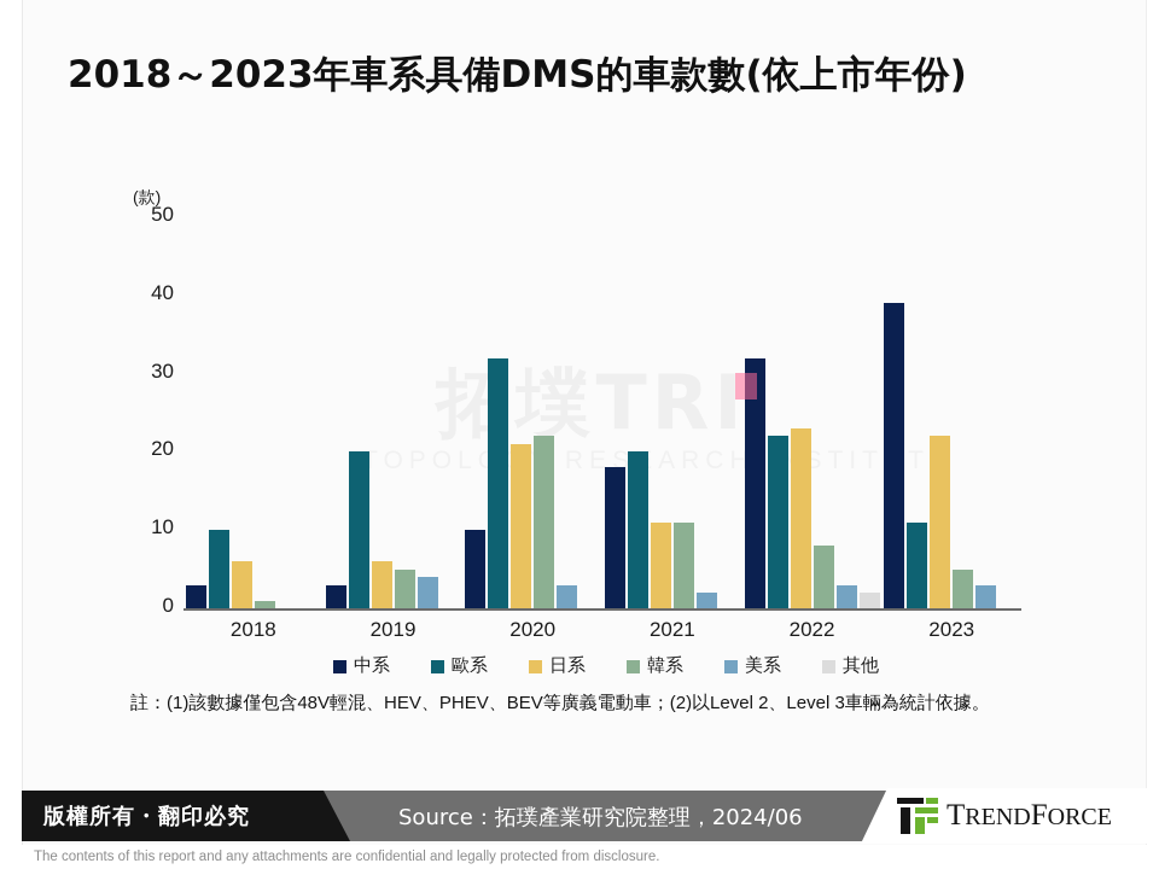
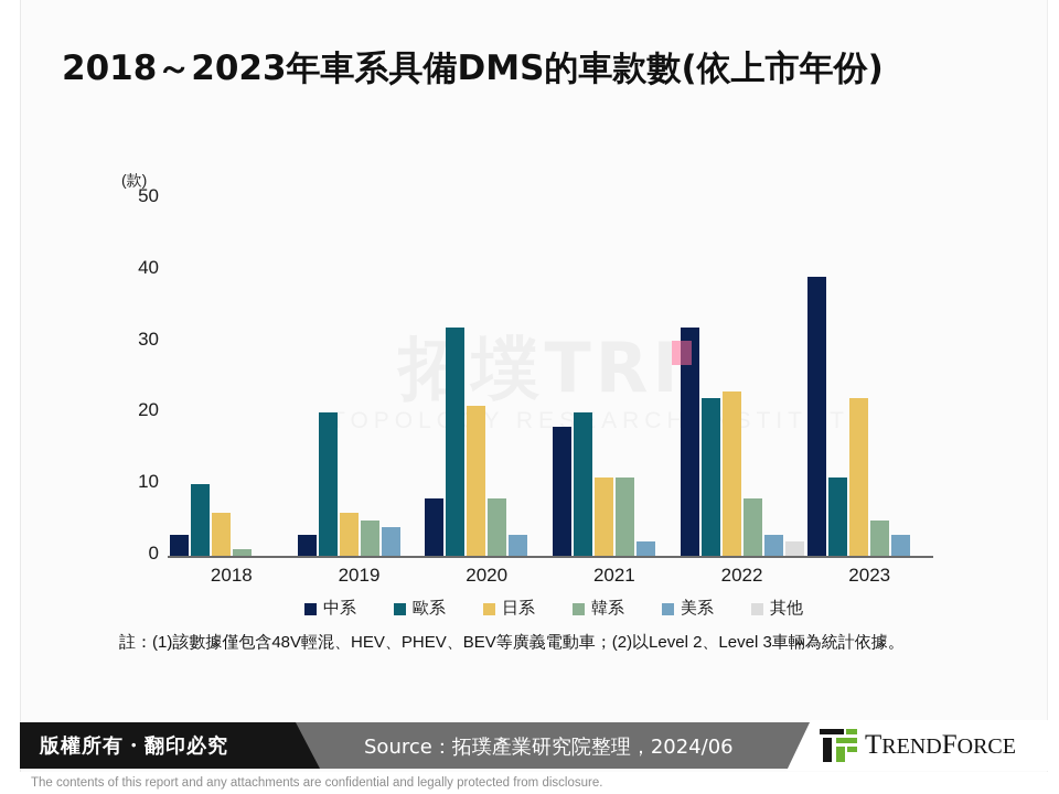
中系/2020: 10 -> 8
韓系/2020: 22 -> 8
